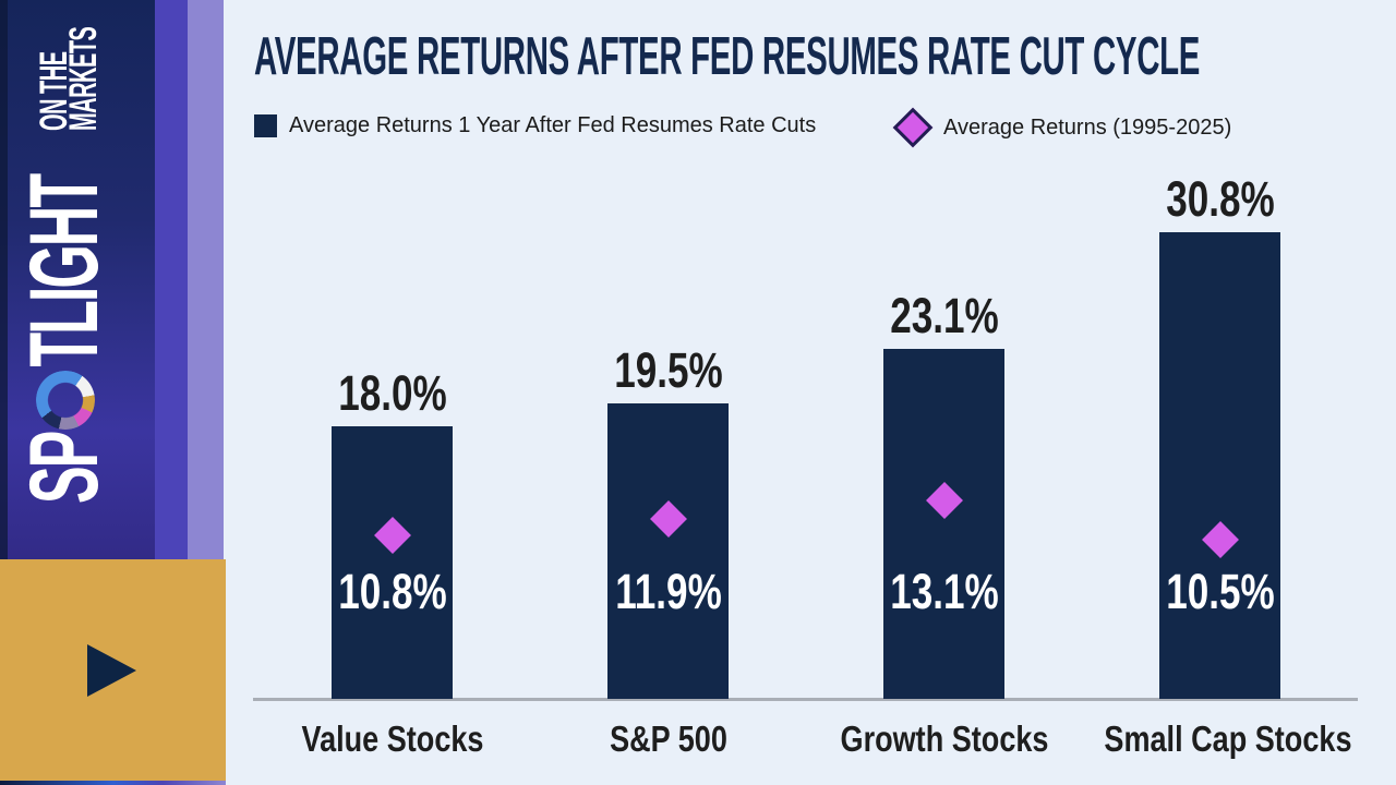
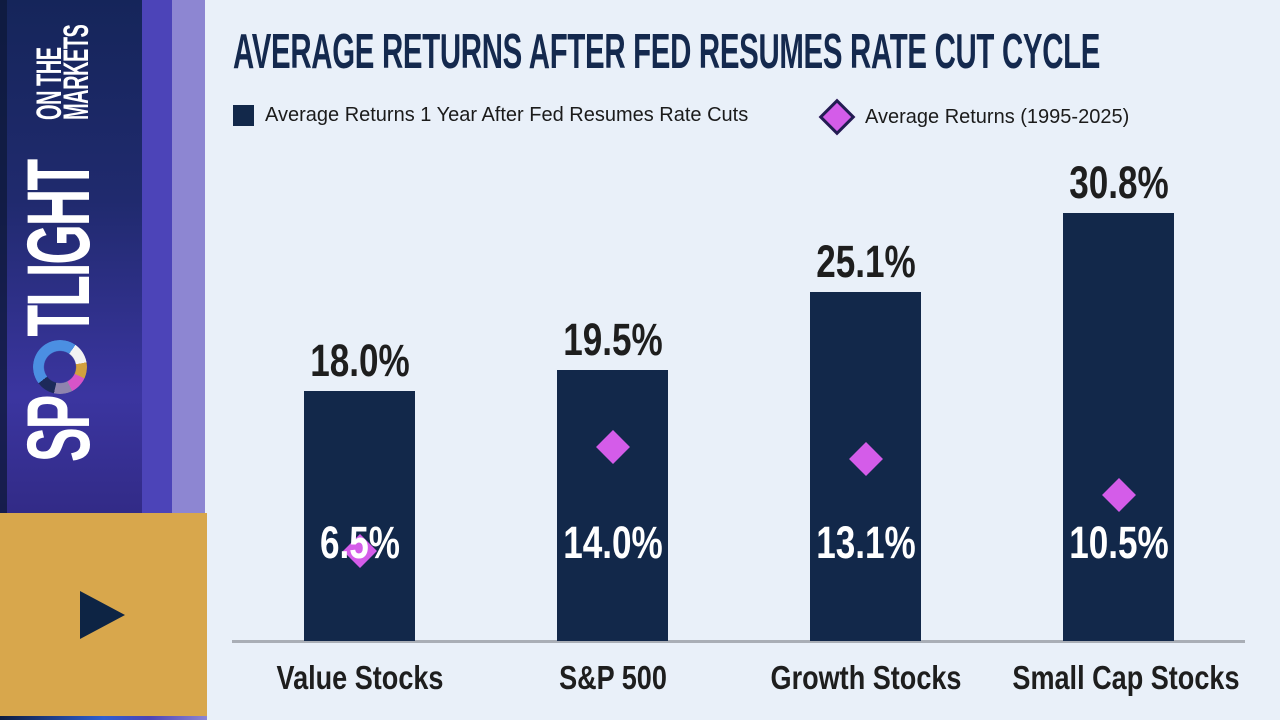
Average Returns (1995-2025)/Value Stocks: 10.8% -> 6.5%
Average Returns (1995-2025)/S&P 500: 11.9% -> 14.0%
Average Returns 1 Year After Fed Resumes Rate Cuts/Growth Stocks: 23.1% -> 25.1%
